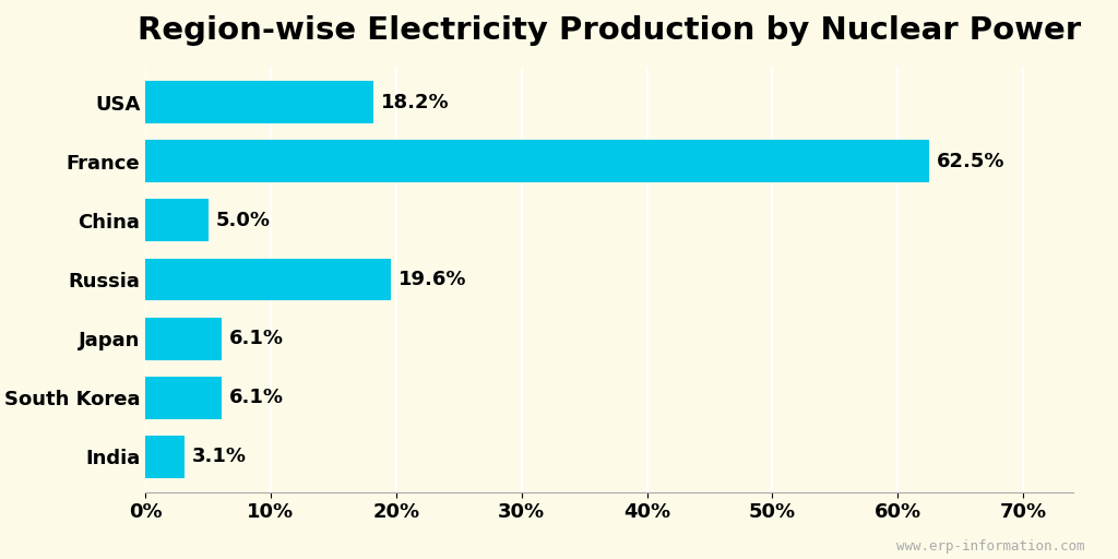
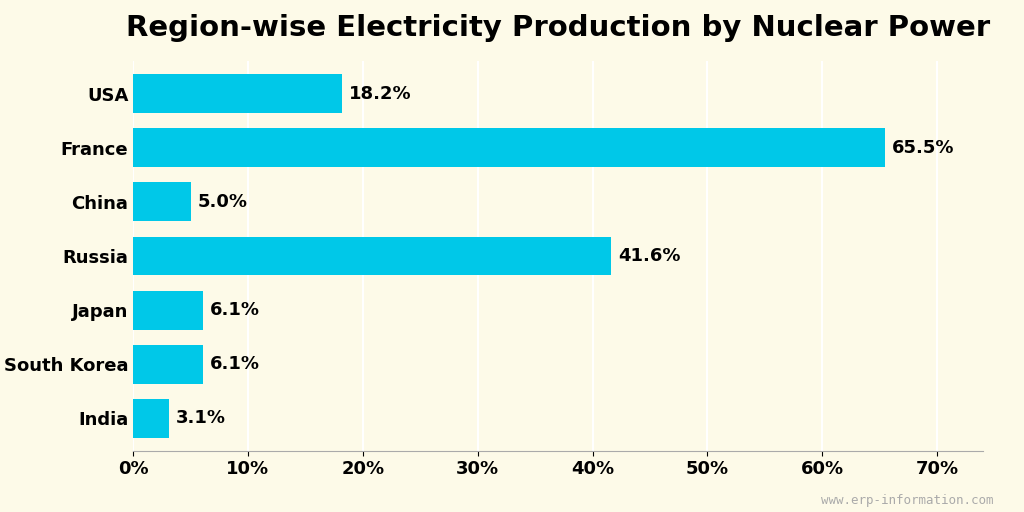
France: 62.5% -> 65.5%
Russia: 19.6% -> 41.6%
